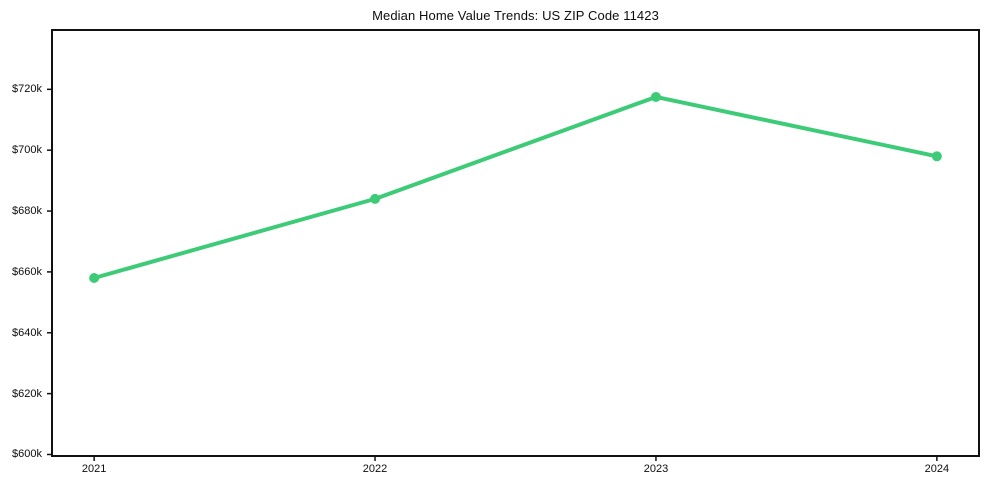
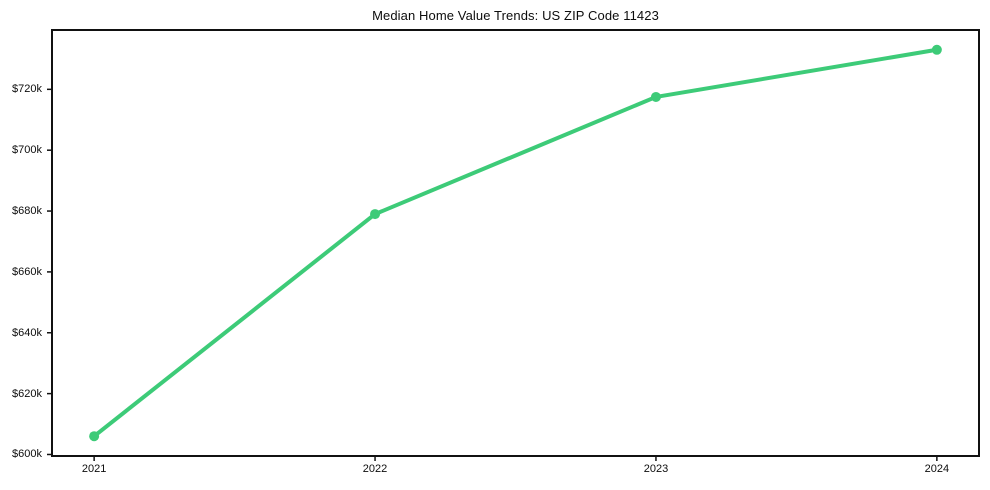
2021: $658k -> $606k
2022: $684k -> $679k
2024: $698k -> $733k
